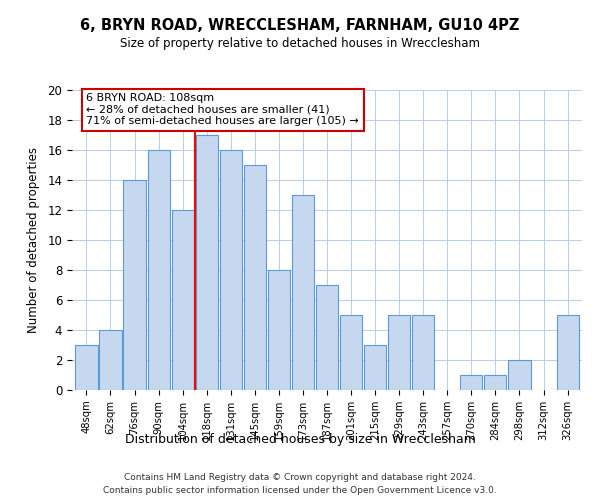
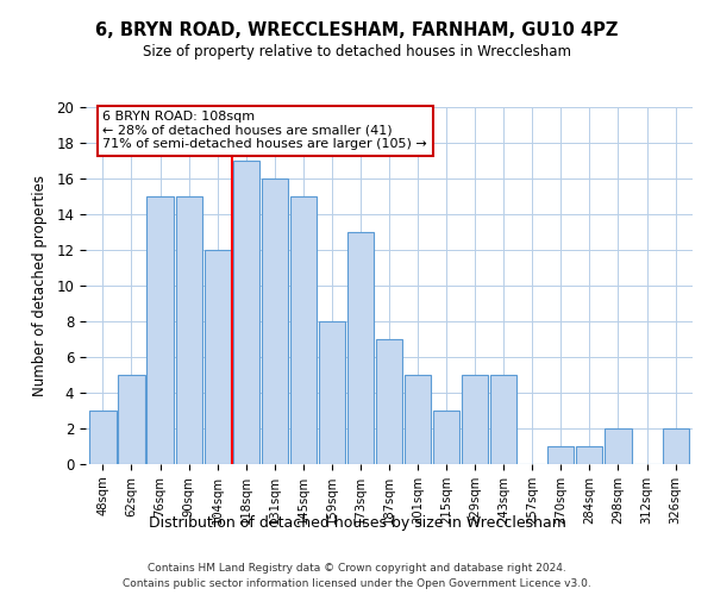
62sqm: 4 -> 5
76sqm: 14 -> 15
90sqm: 16 -> 15
326sqm: 5 -> 2
